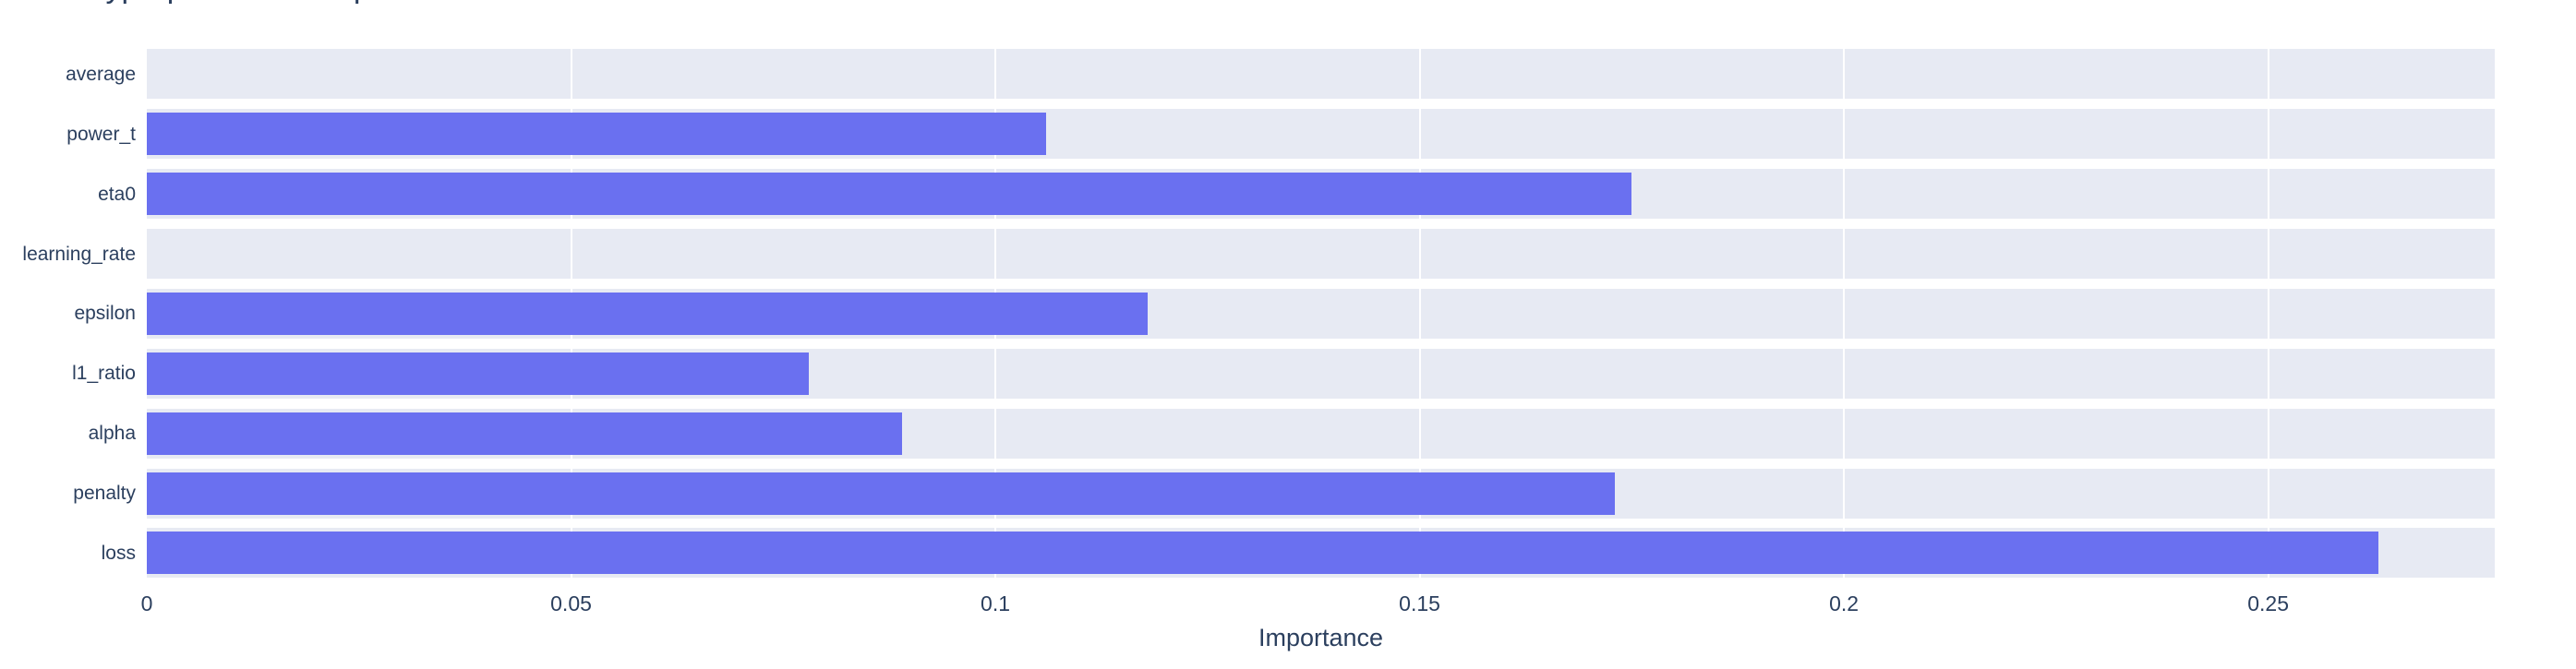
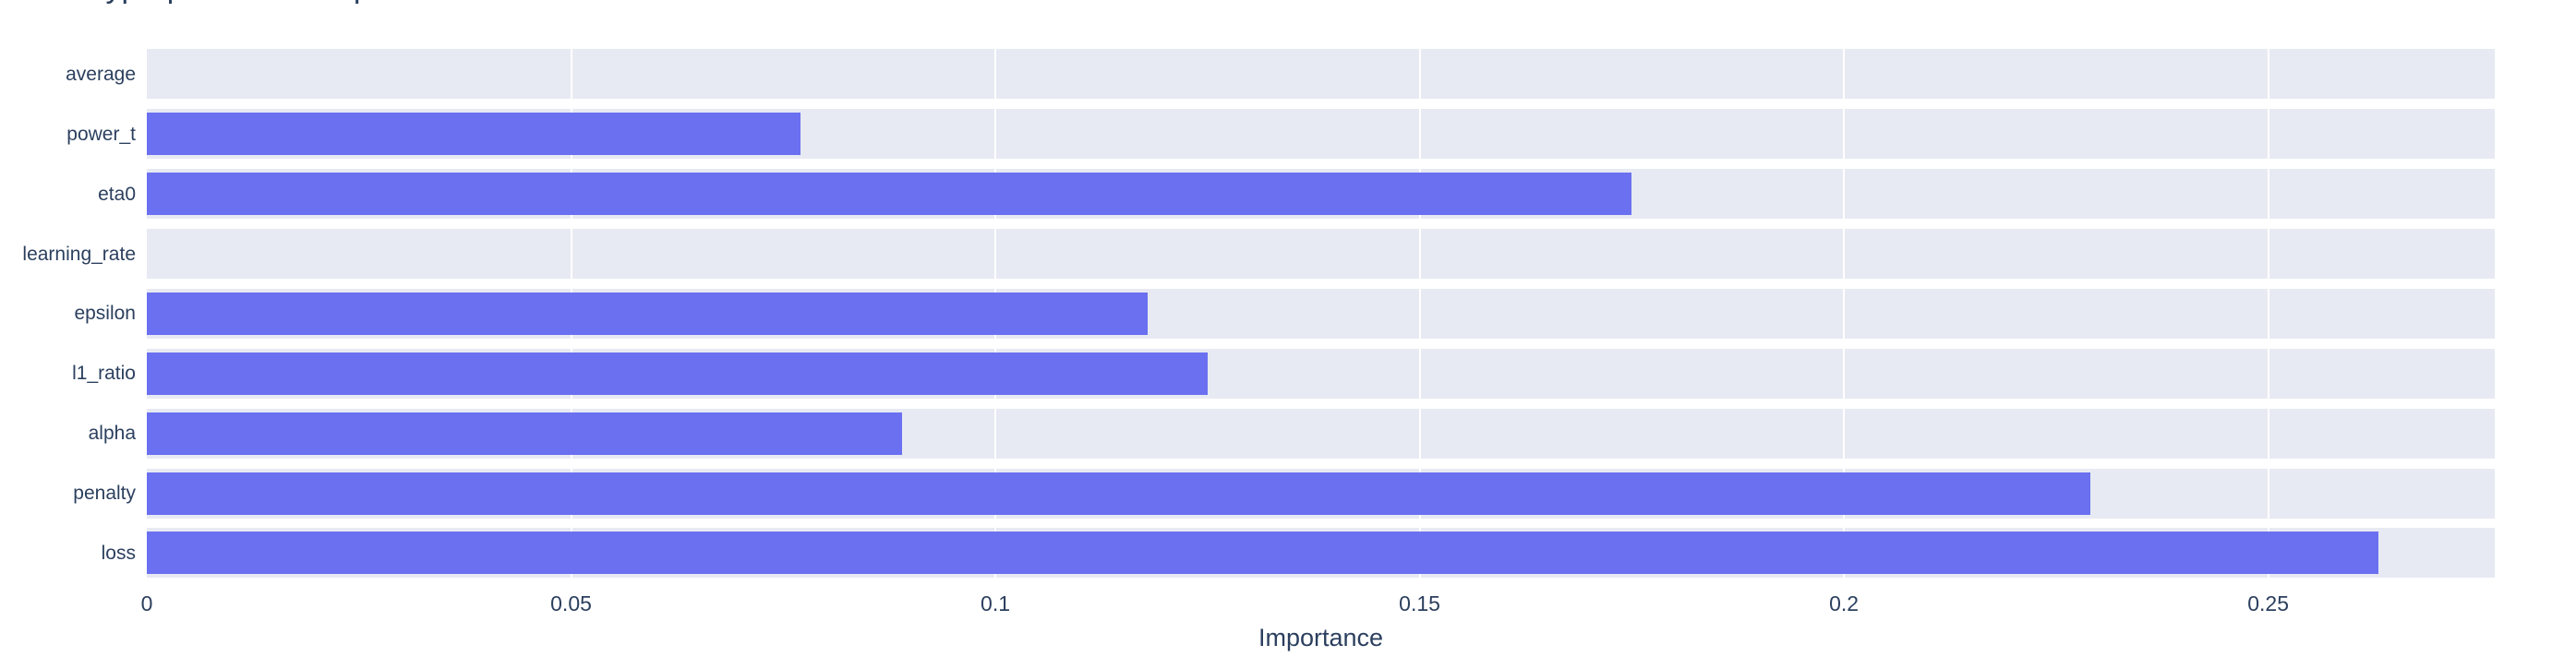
power_t: 0.106 -> 0.077
l1_ratio: 0.078 -> 0.125
penalty: 0.173 -> 0.229
